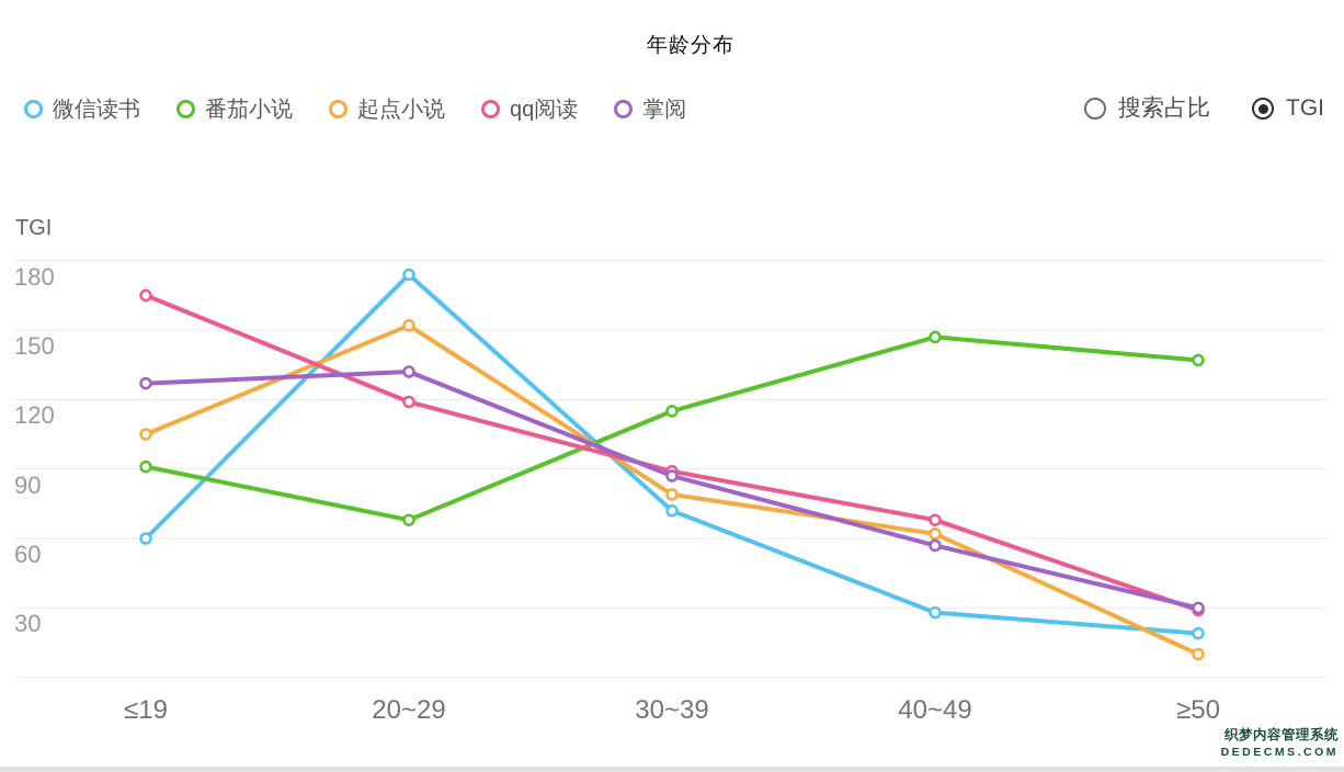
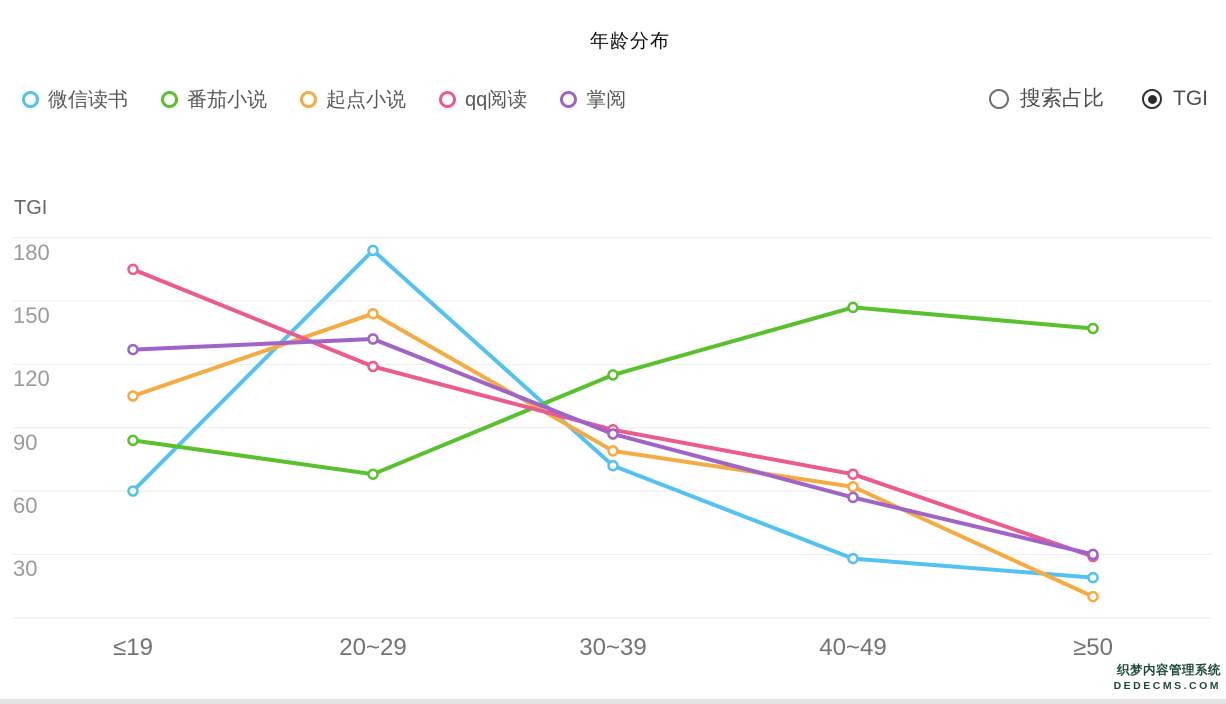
番茄小说/≤19: 91 -> 84
起点小说/20~29: 152 -> 144
